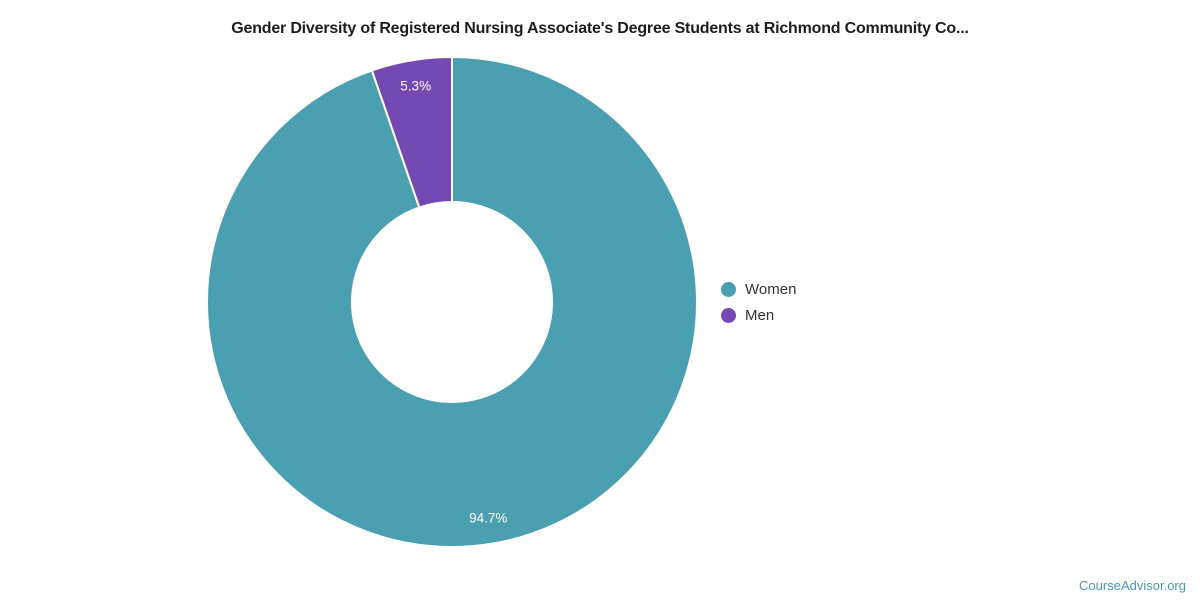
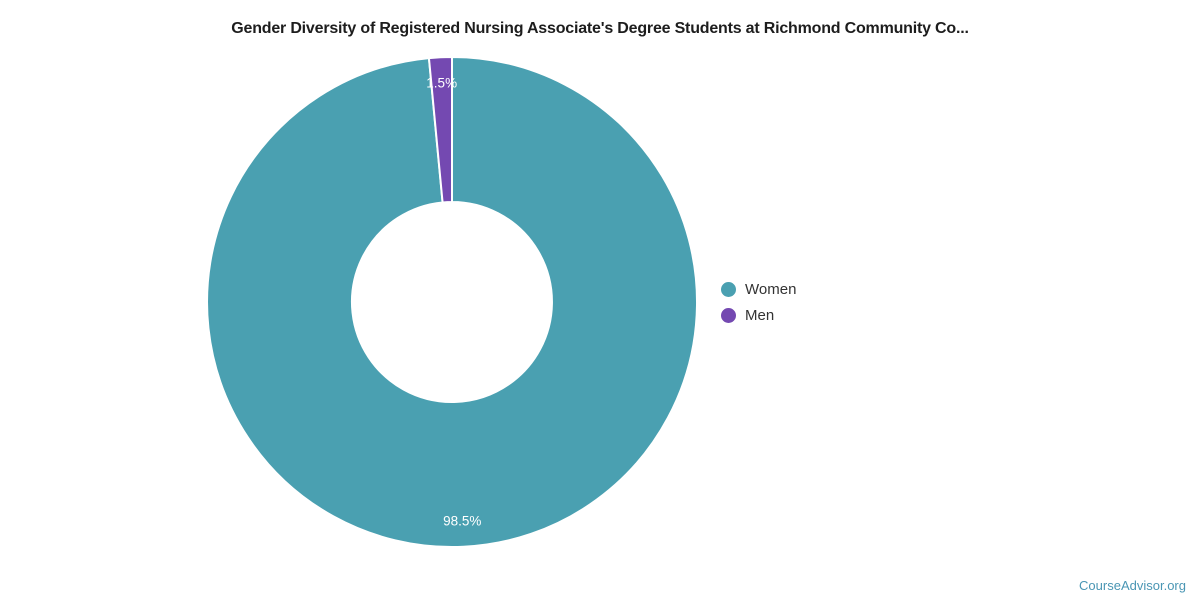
Women: 94.7% -> 98.5%
Men: 5.3% -> 1.5%
